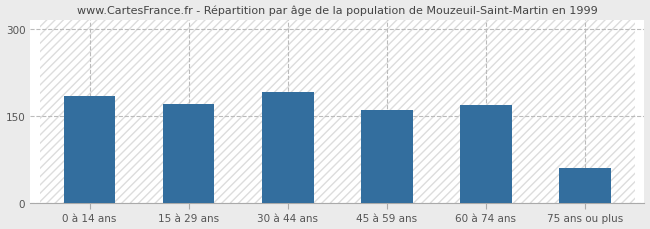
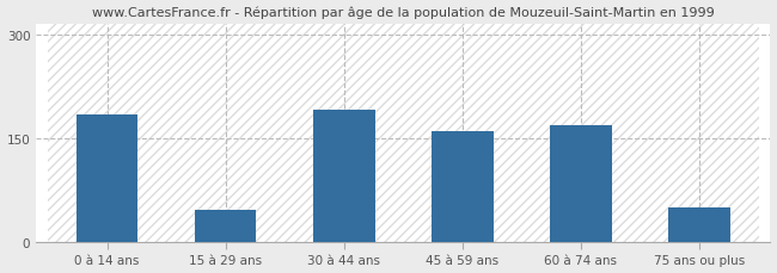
15 à 29 ans: 170 -> 46
75 ans ou plus: 60 -> 50
